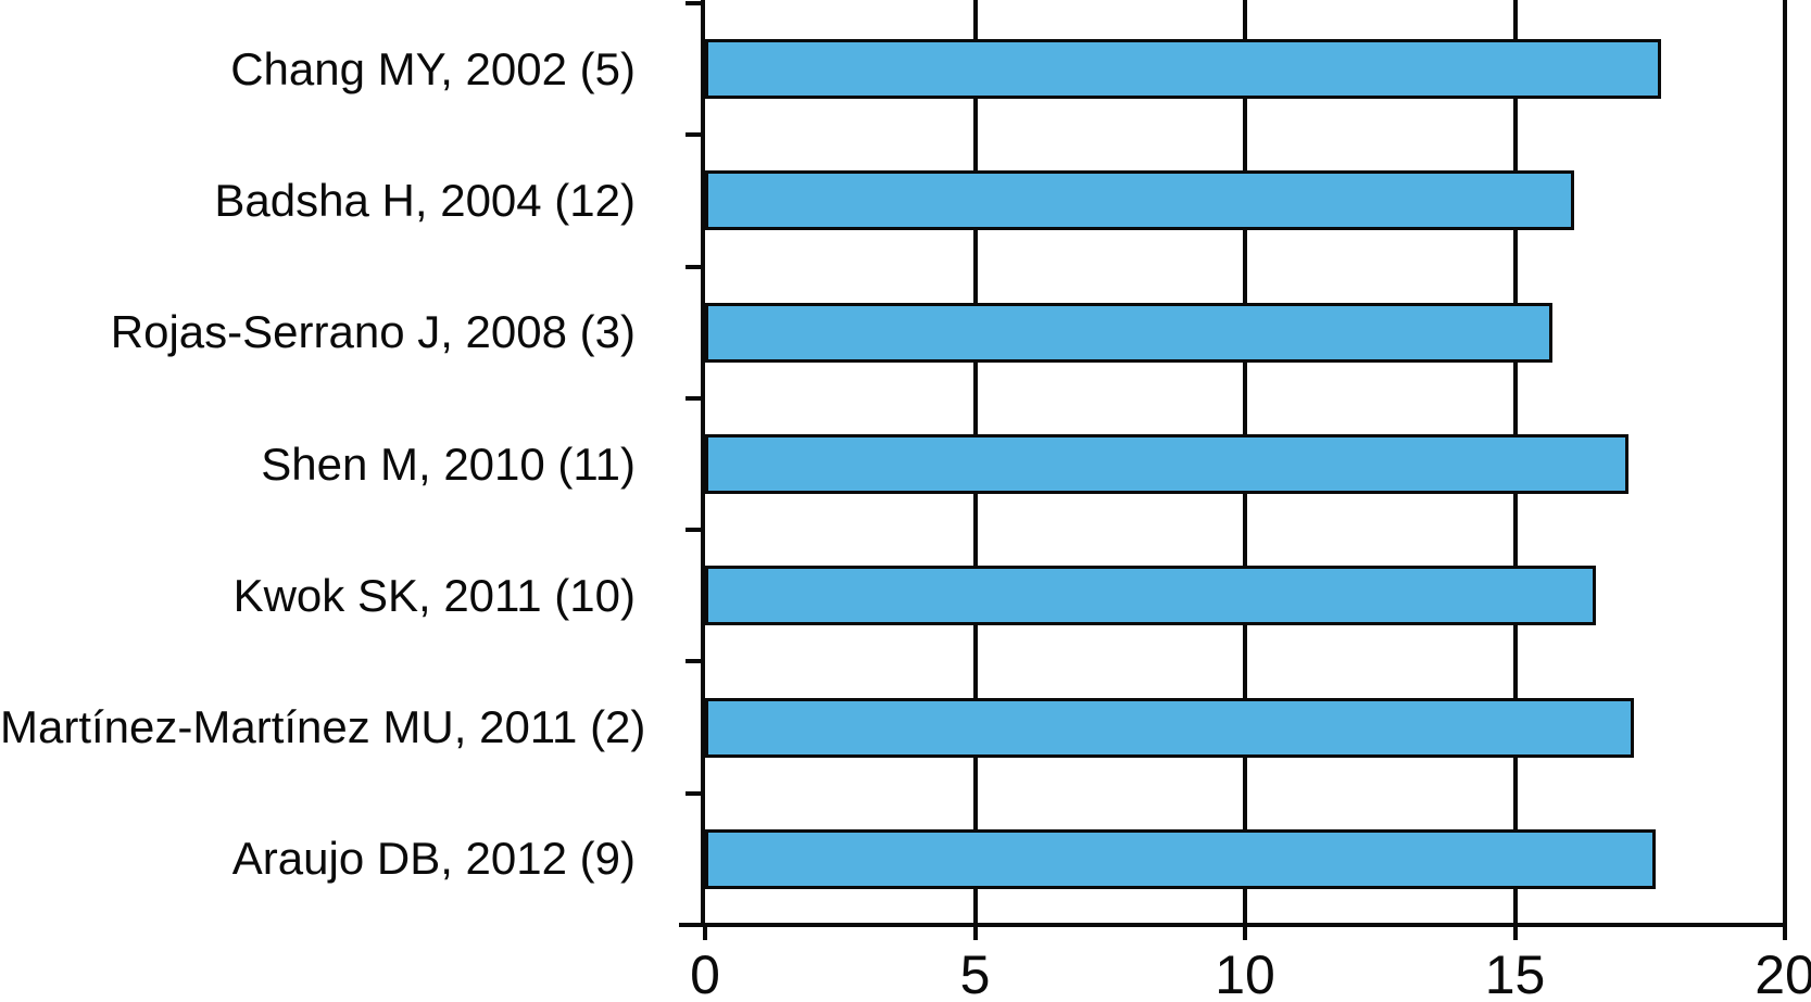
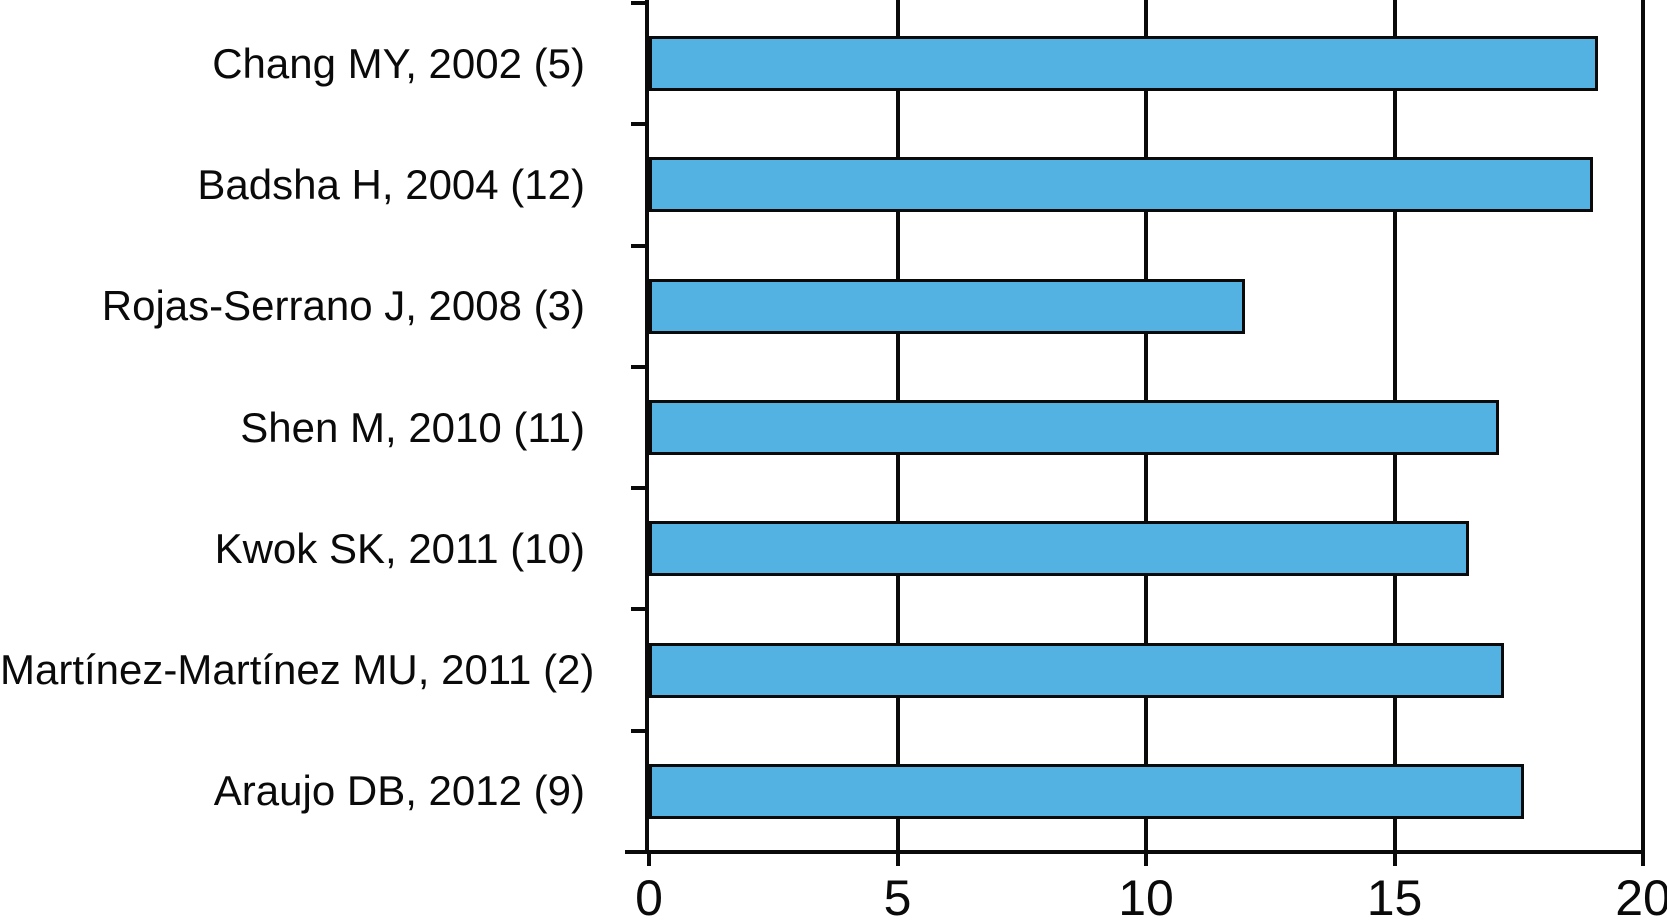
Chang MY, 2002 (5): 17.7 -> 19.1
Badsha H, 2004 (12): 16.1 -> 19.0
Rojas-Serrano J, 2008 (3): 15.7 -> 12.0
